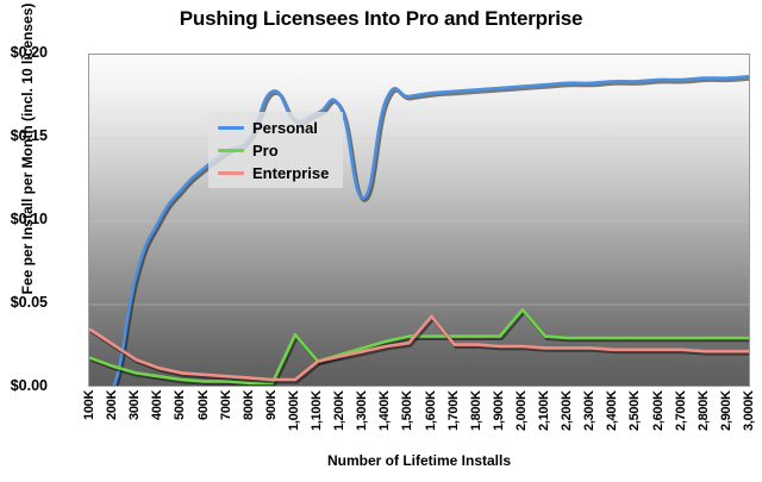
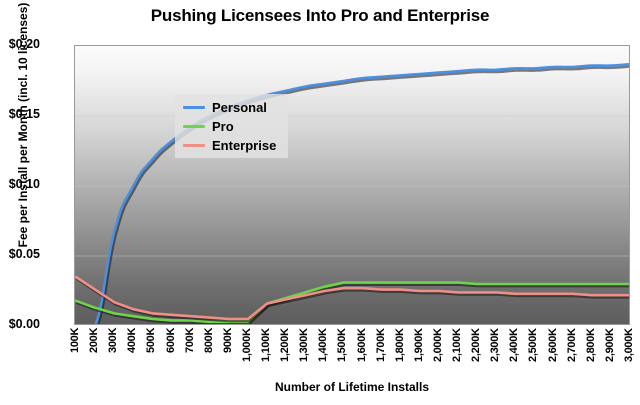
Personal/900K: $0.178 -> $0.156
Pro/1,000K: $0.032 -> $0.003
Personal/1,300K: $0.114 -> $0.171
Enterprise/1,600K: $0.043 -> $0.027
Pro/2,000K: $0.047 -> $0.031
